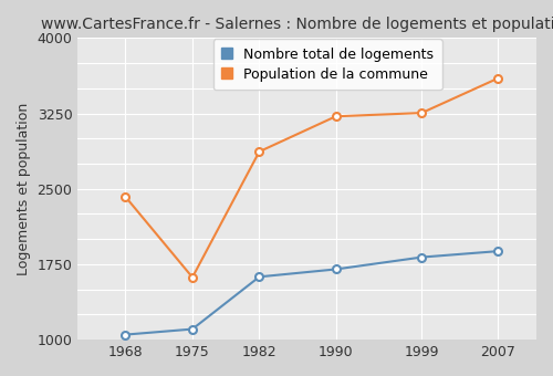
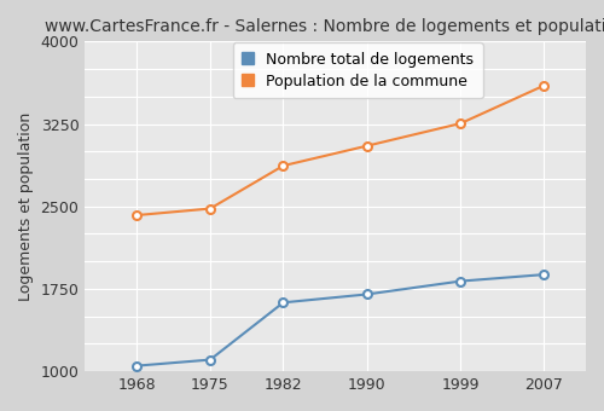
Population de la commune/1975: 1620 -> 2480
Population de la commune/1990: 3220 -> 3050
